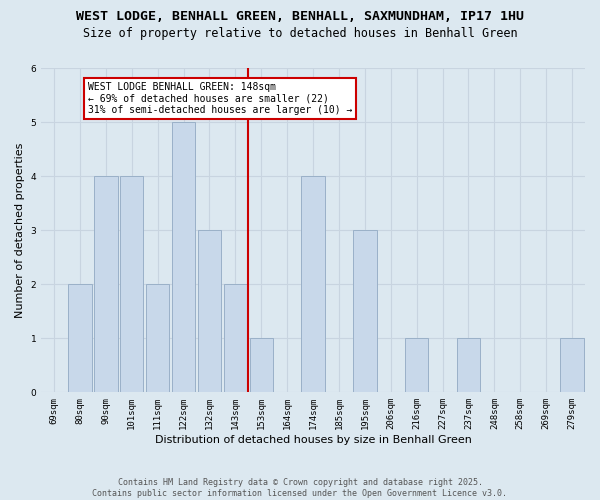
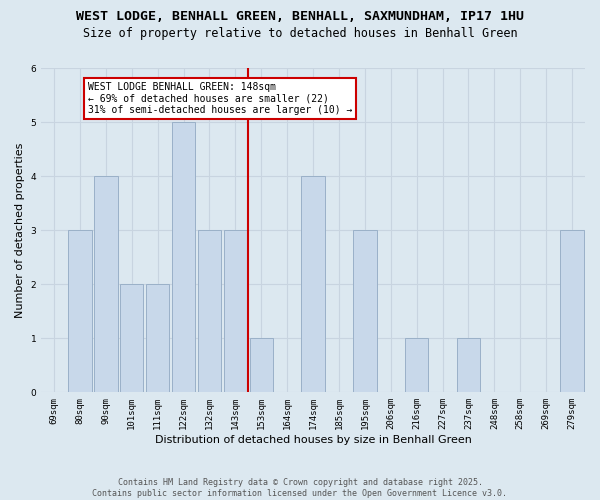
80sqm: 2 -> 3
101sqm: 4 -> 2
143sqm: 2 -> 3
279sqm: 1 -> 3
